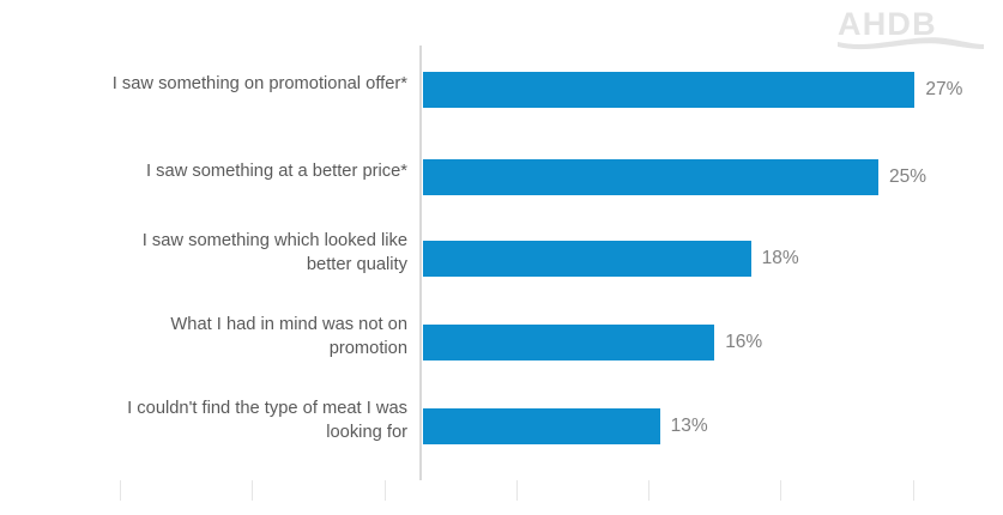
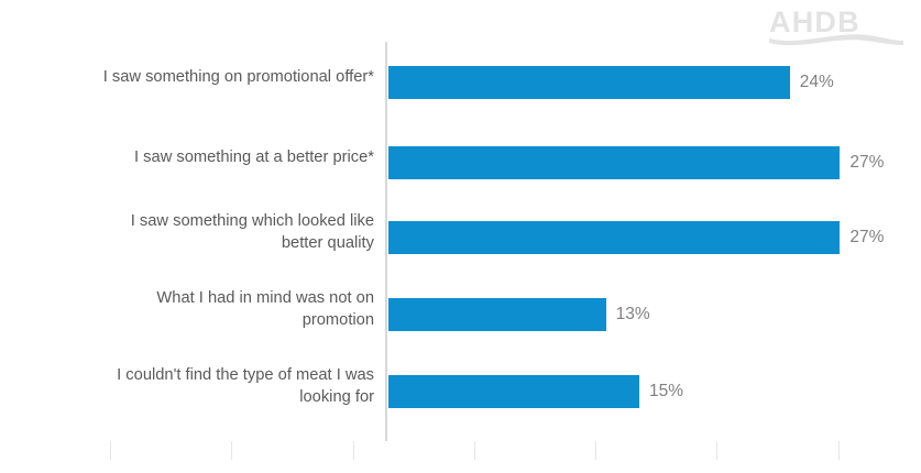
I saw something on promotional offer*: 27% -> 24%
I saw something at a better price*: 25% -> 27%
I saw something which looked like better quality: 18% -> 27%
What I had in mind was not on promotion: 16% -> 13%
I couldn't find the type of meat I was looking for: 13% -> 15%
